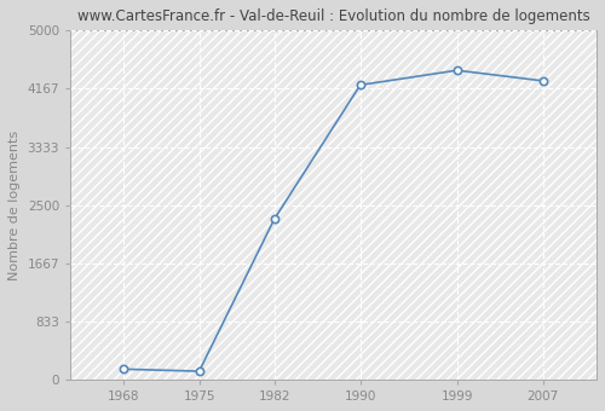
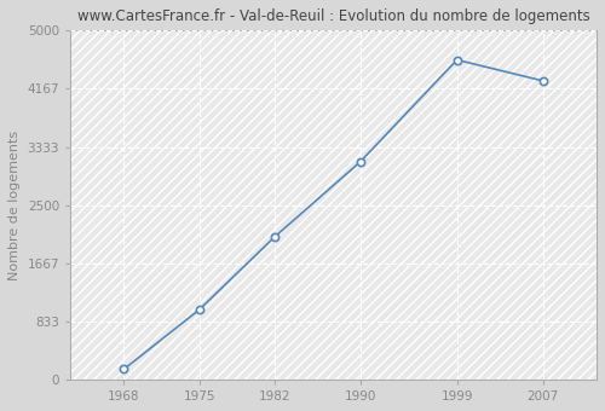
1975: 120 -> 1000
1982: 2300 -> 2040
1990: 4220 -> 3120
1999: 4430 -> 4580
